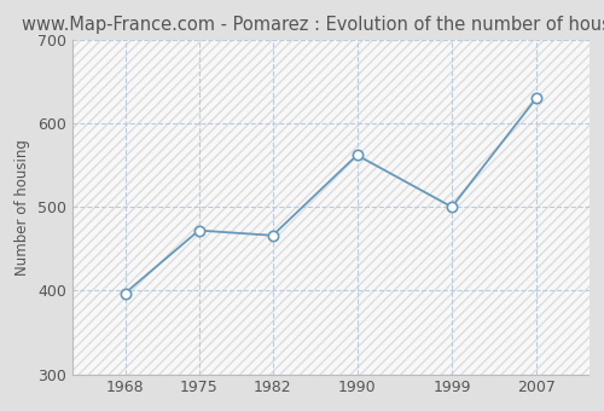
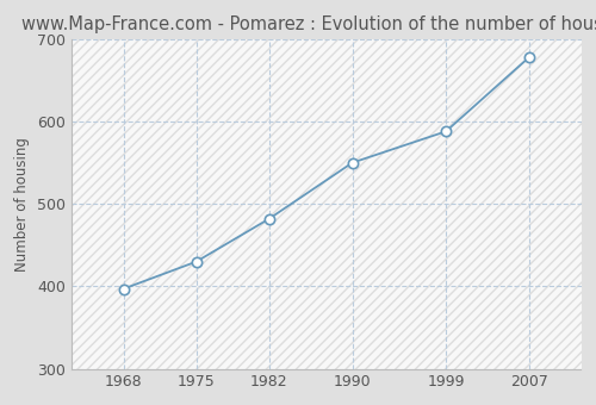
1975: 472 -> 430
1982: 466 -> 482
1990: 562 -> 550
1999: 500 -> 588
2007: 630 -> 678
